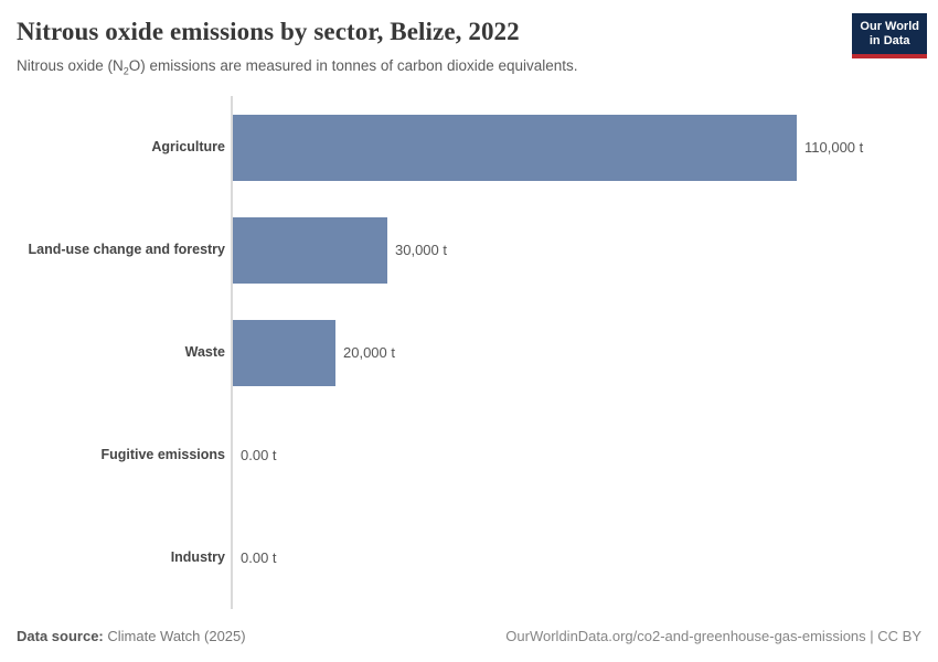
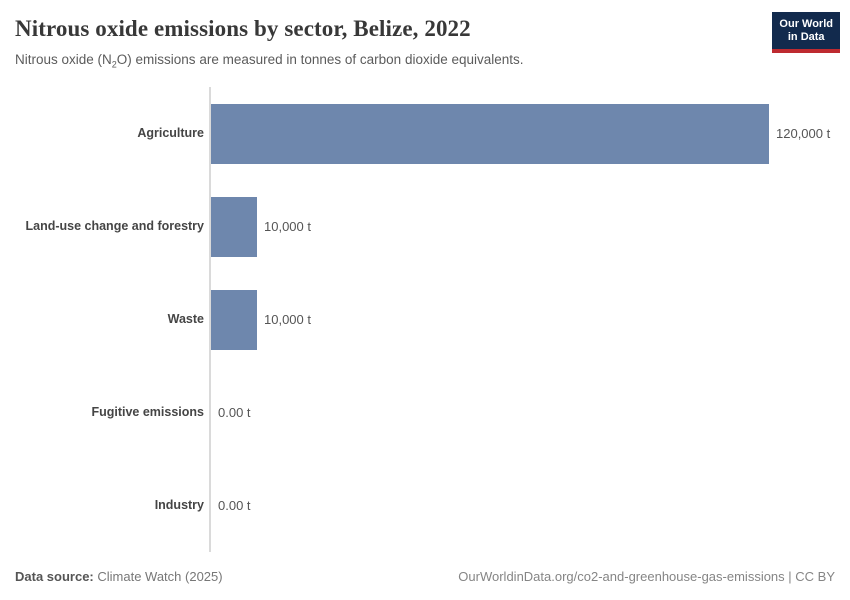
Agriculture: 110,000 -> 120,000
Land-use change and forestry: 30,000 -> 10,000
Waste: 20,000 -> 10,000
